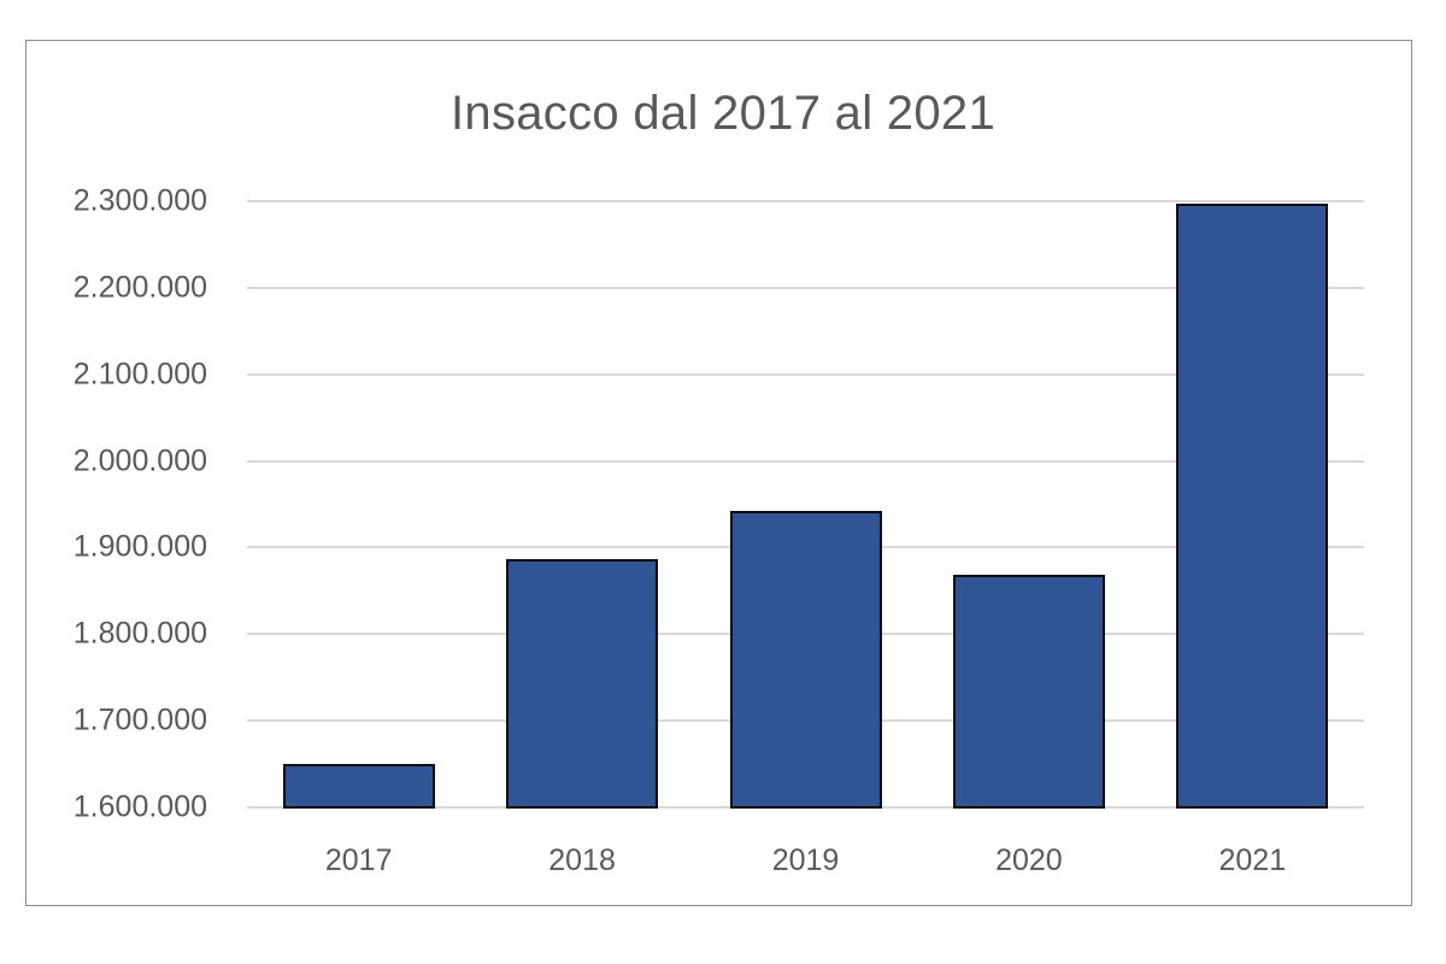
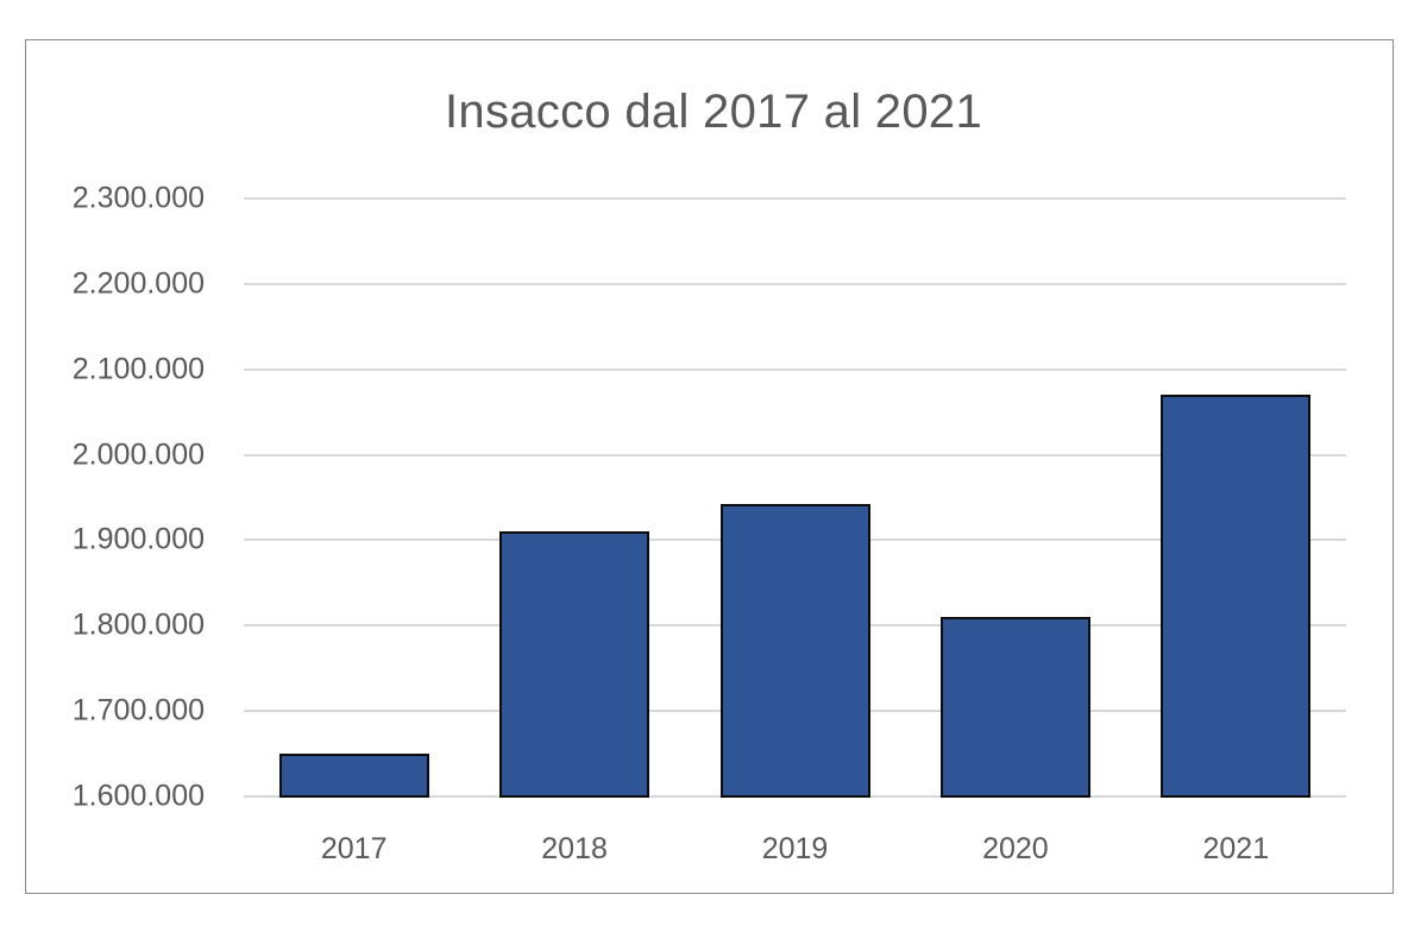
2018: 1890000 -> 1910000
2020: 1870000 -> 1810000
2021: 2300000 -> 2070000
